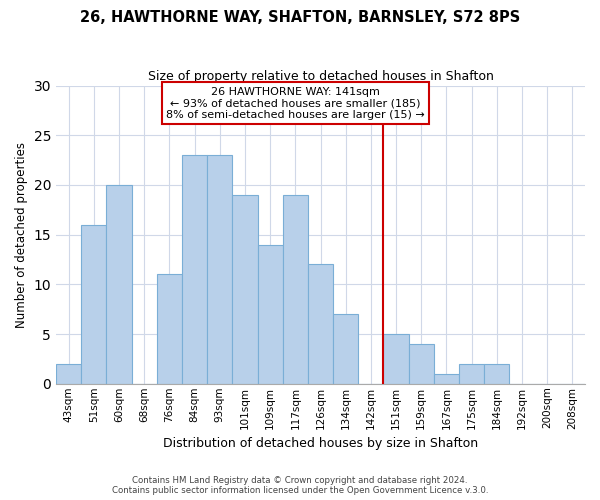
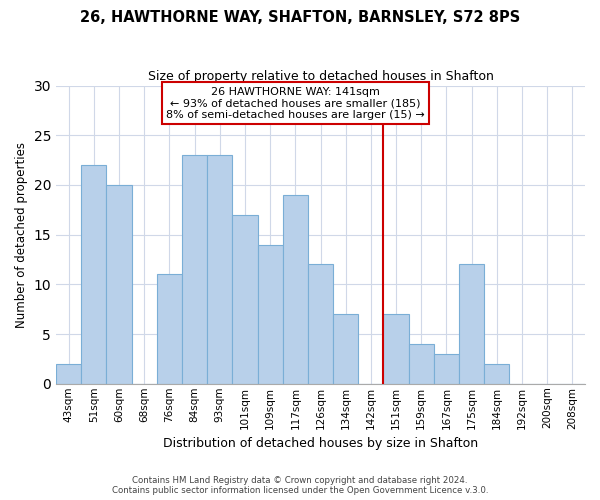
51sqm: 16 -> 22
101sqm: 19 -> 17
151sqm: 5 -> 7
167sqm: 1 -> 3
175sqm: 2 -> 12
